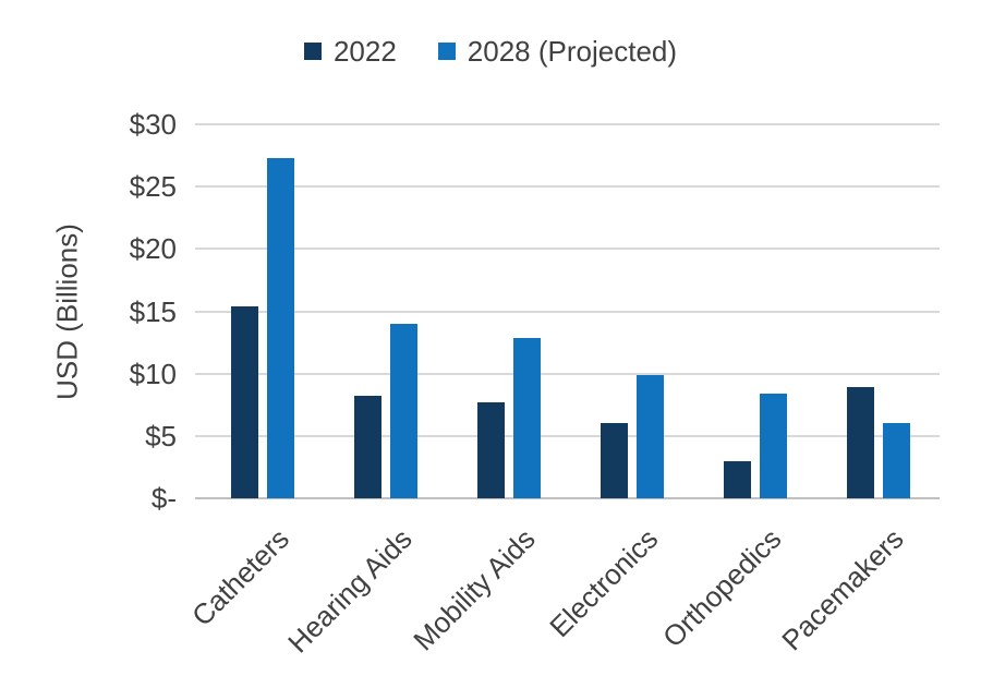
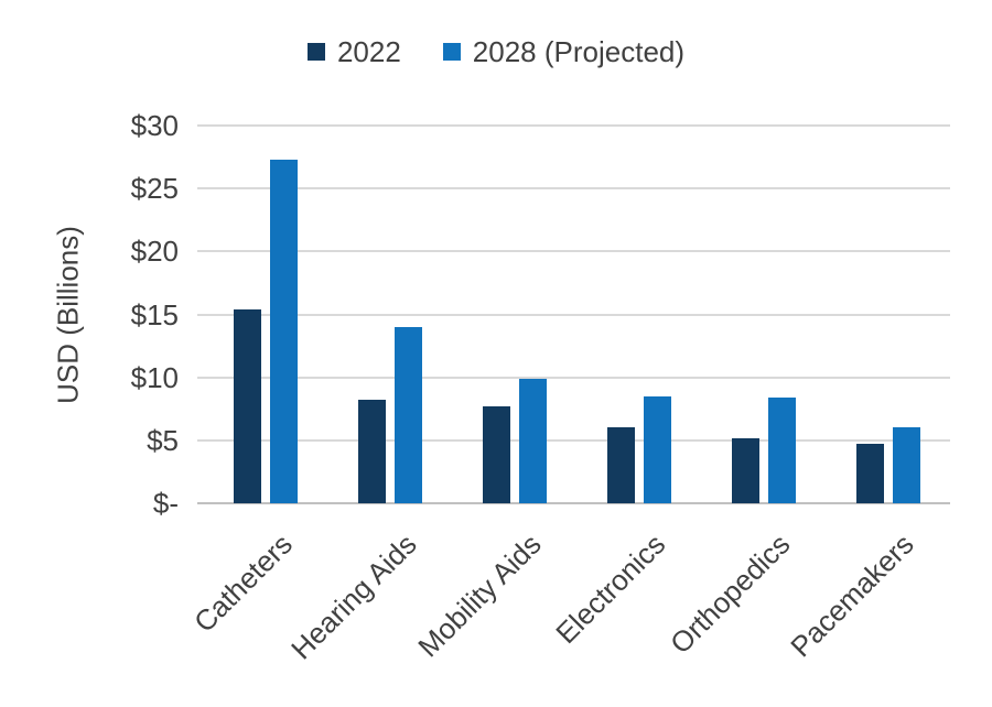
2028 (Projected)/Mobility Aids: $12.9 -> $9.9
2028 (Projected)/Electronics: $9.9 -> $8.5
2022/Orthopedics: $3.0 -> $5.2
2022/Pacemakers: $8.9 -> $4.7
